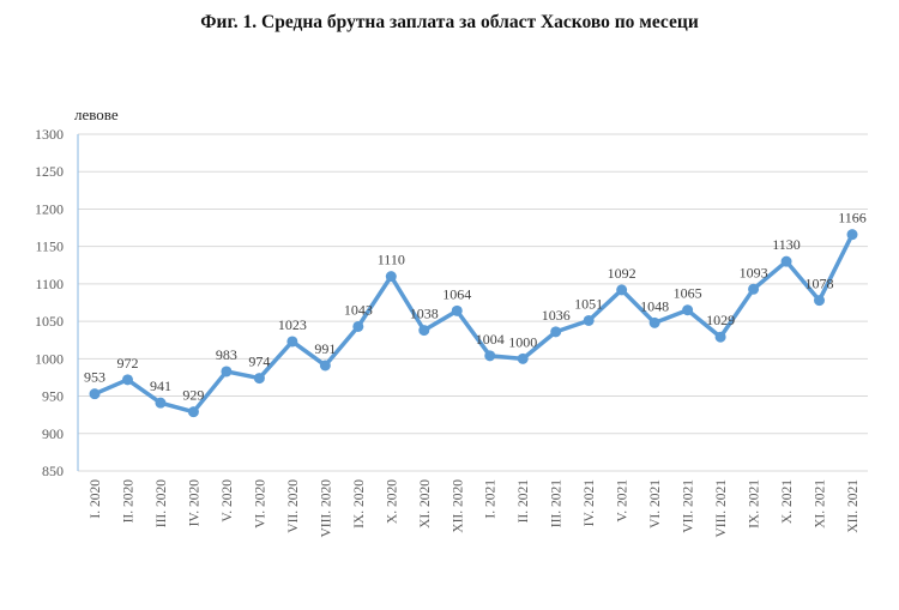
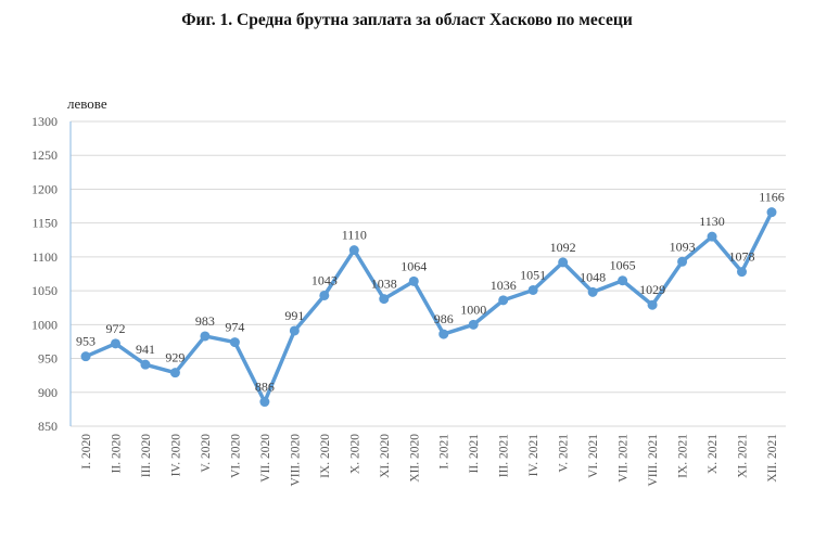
VII. 2020: 1023 -> 886
I. 2021: 1004 -> 986
